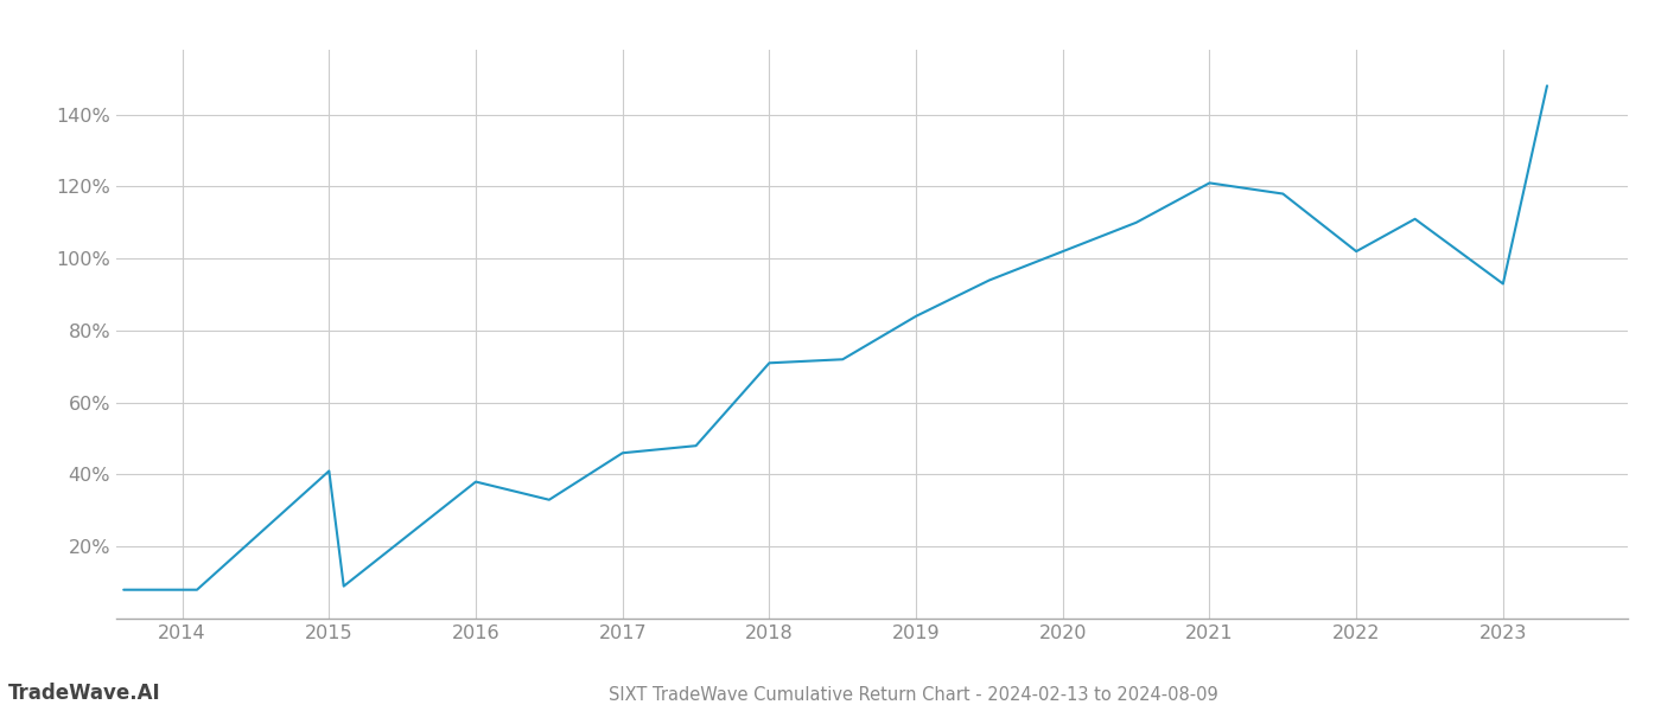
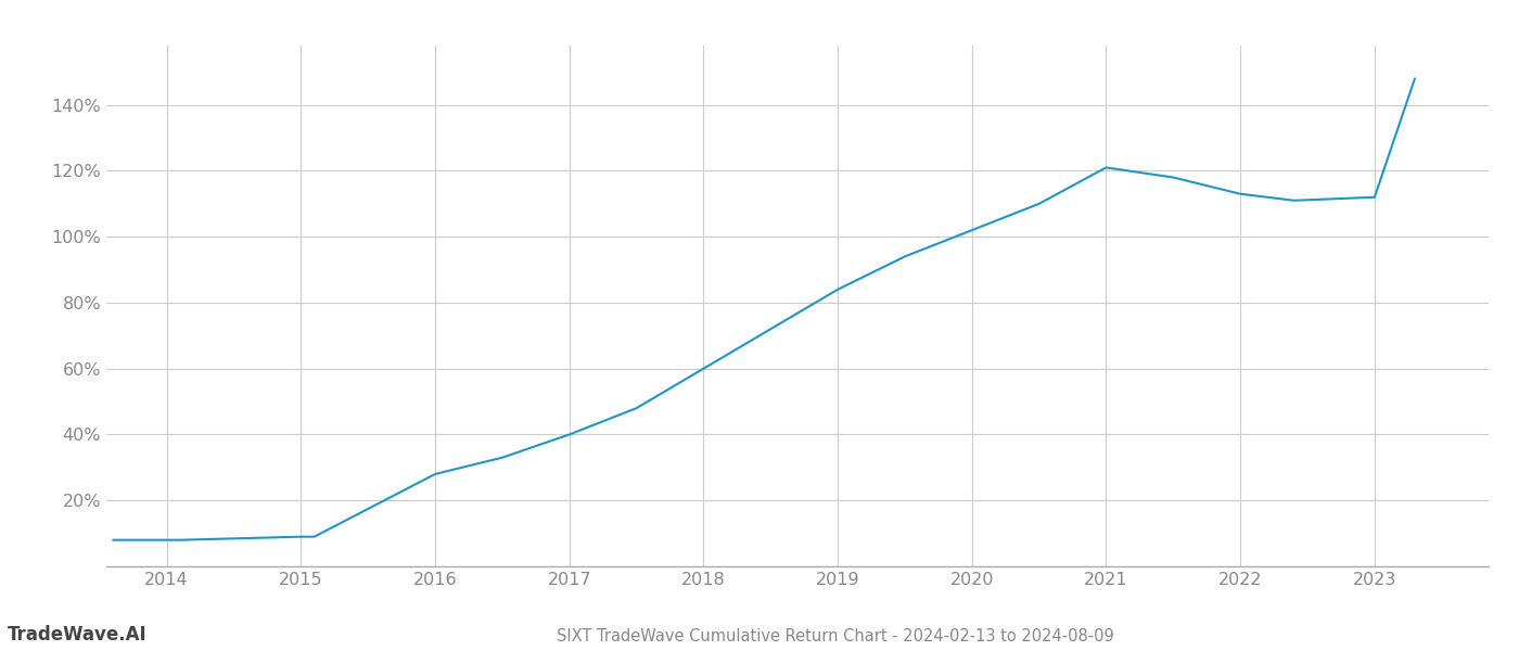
2015: 41% -> 9%
2016: 38% -> 28%
2017: 46% -> 40%
2018: 71% -> 60%
2022: 102% -> 113%
2023: 93% -> 112%
